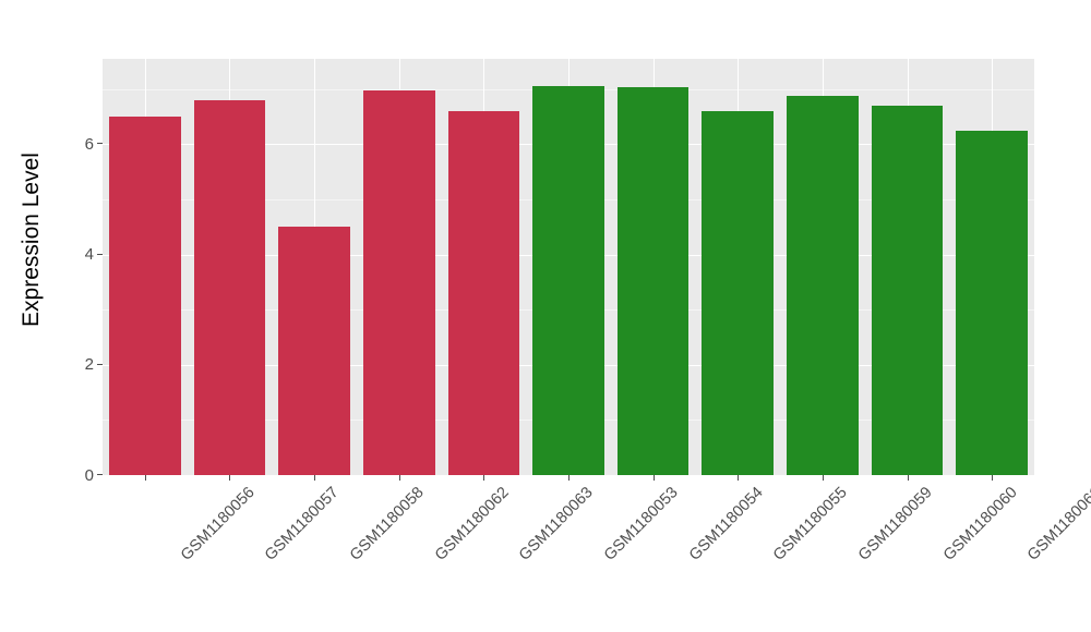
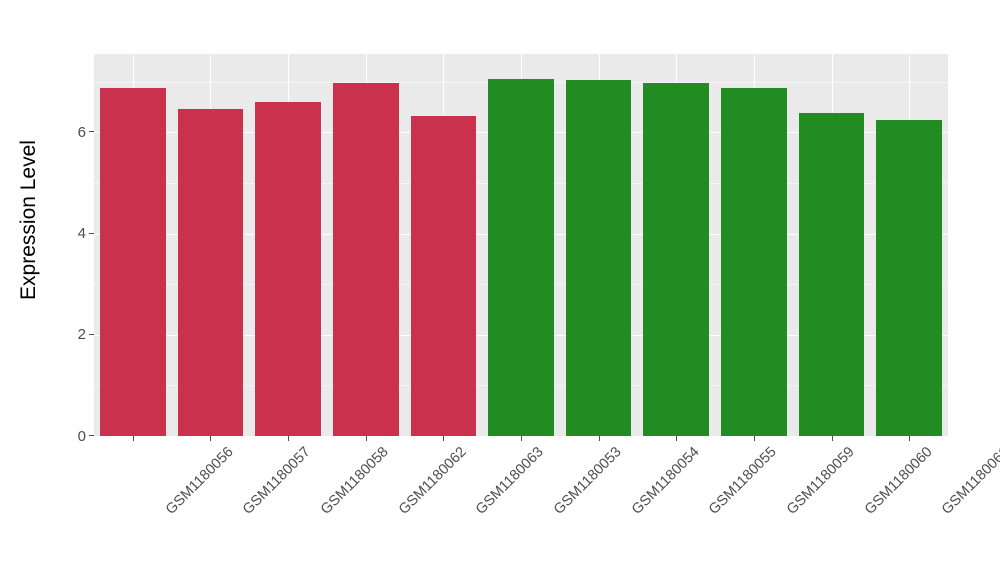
GSM1180056: 6.5 -> 6.9
GSM1180057: 6.8 -> 6.5
GSM1180058: 4.5 -> 6.6
GSM1180063: 6.6 -> 6.3
GSM1180055: 6.6 -> 7.0
GSM1180060: 6.7 -> 6.4
